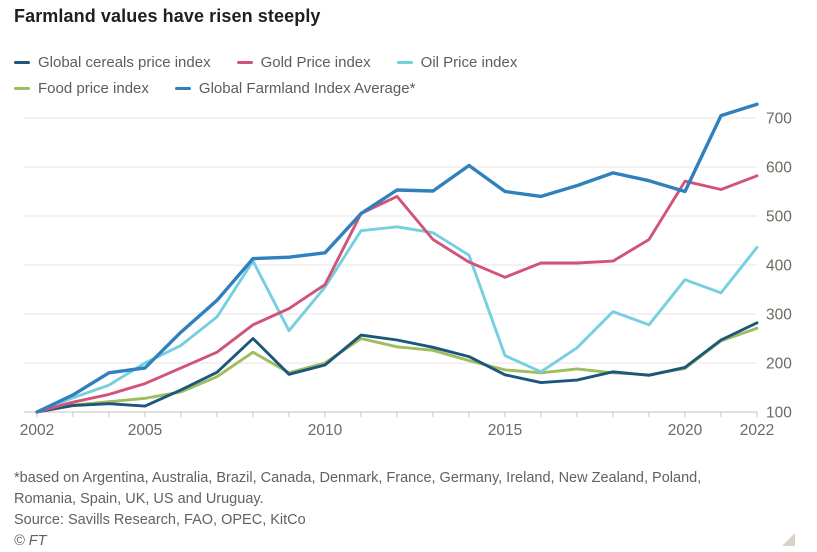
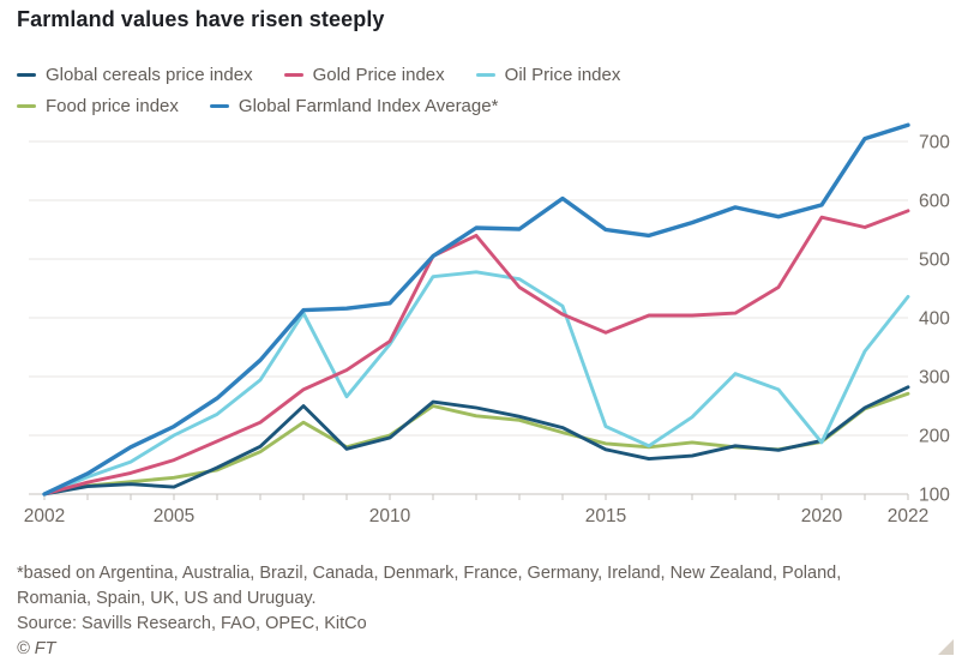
Global Farmland Index Average*/2005: 190 -> 220
Oil Price index/2020: 370 -> 190
Global Farmland Index Average*/2020: 550 -> 590
